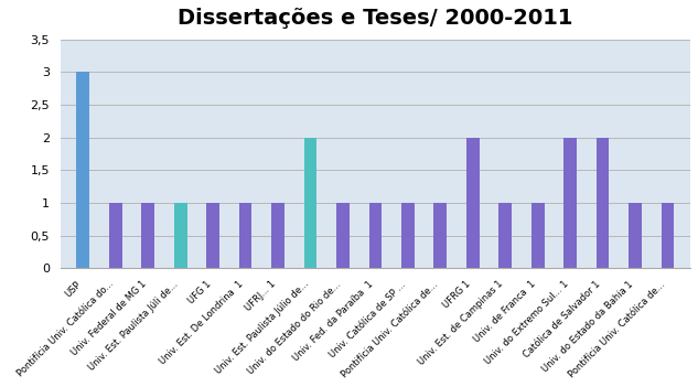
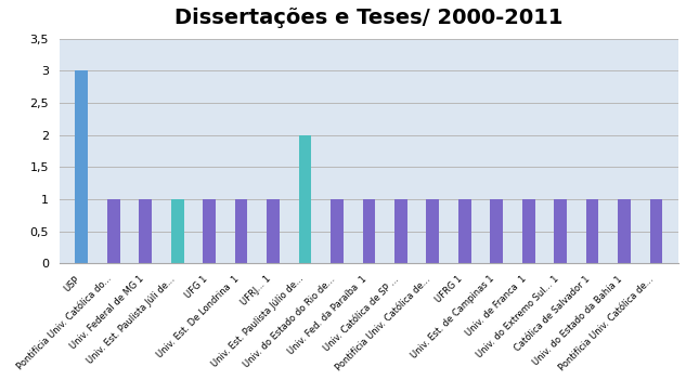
UFRG 1: 2 -> 1
Univ. do Extremo Sul... 1: 2 -> 1
Católica de Salvador 1: 2 -> 1
